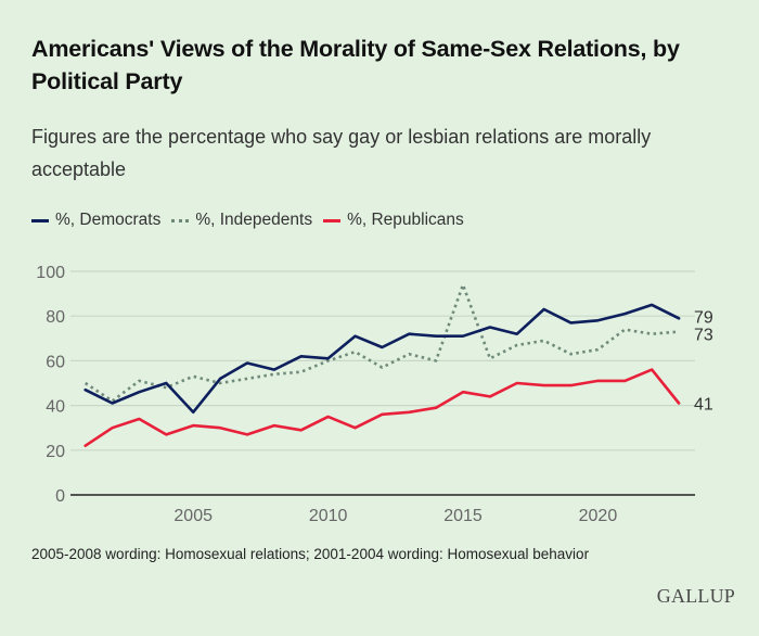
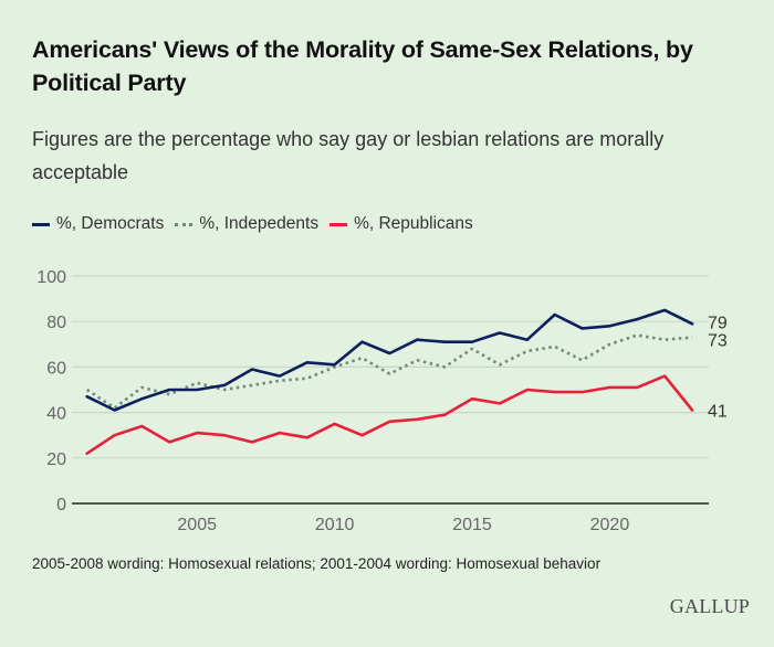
%, Democrats/2005: 37 -> 50
%, Indepedents/2015: 94 -> 68
%, Indepedents/2020: 65 -> 70
